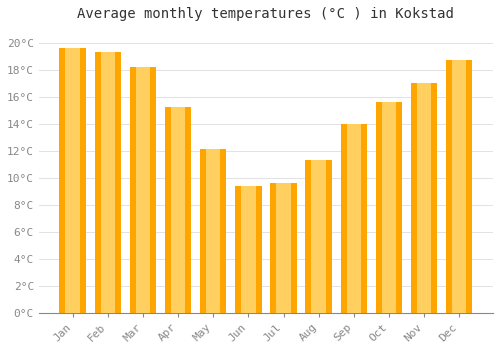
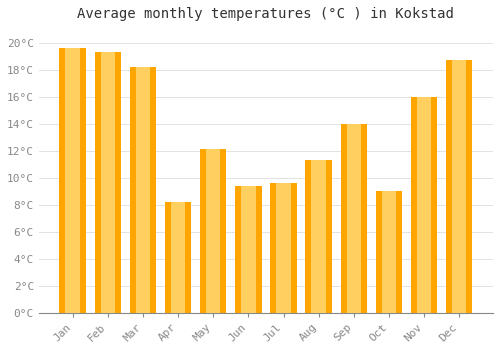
Apr: 15.2°C -> 8.2°C
Oct: 15.6°C -> 9.0°C
Nov: 17.0°C -> 16.0°C
